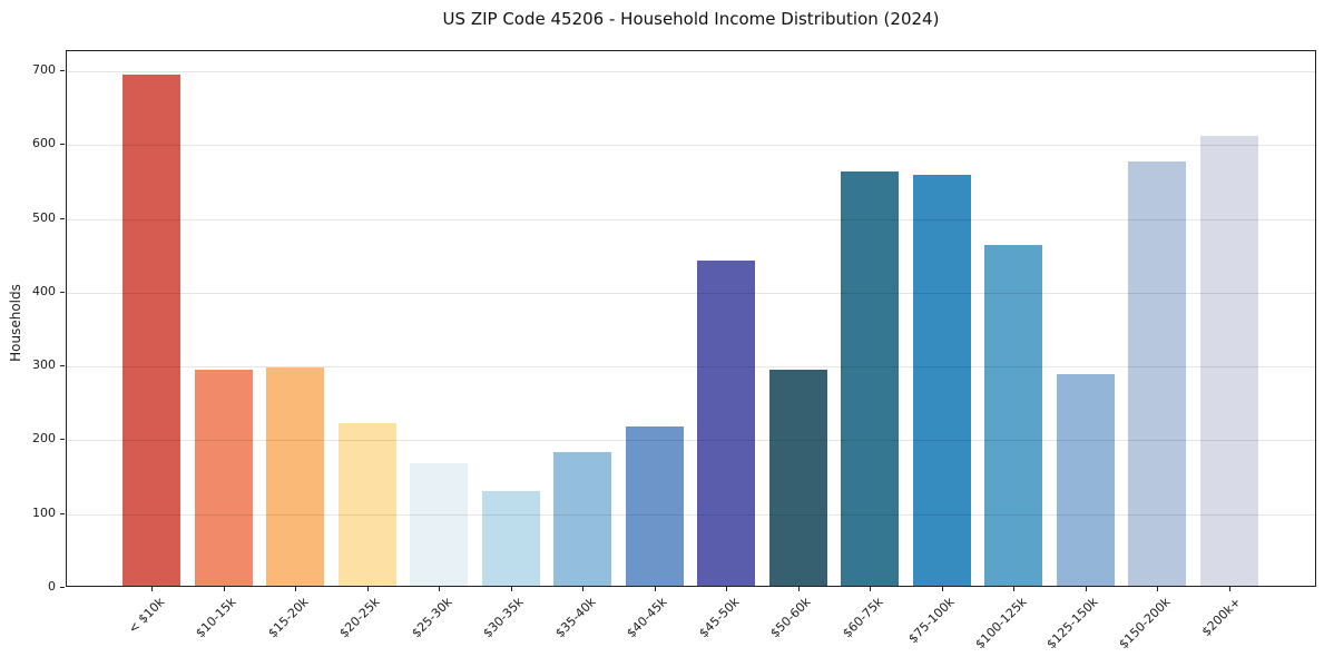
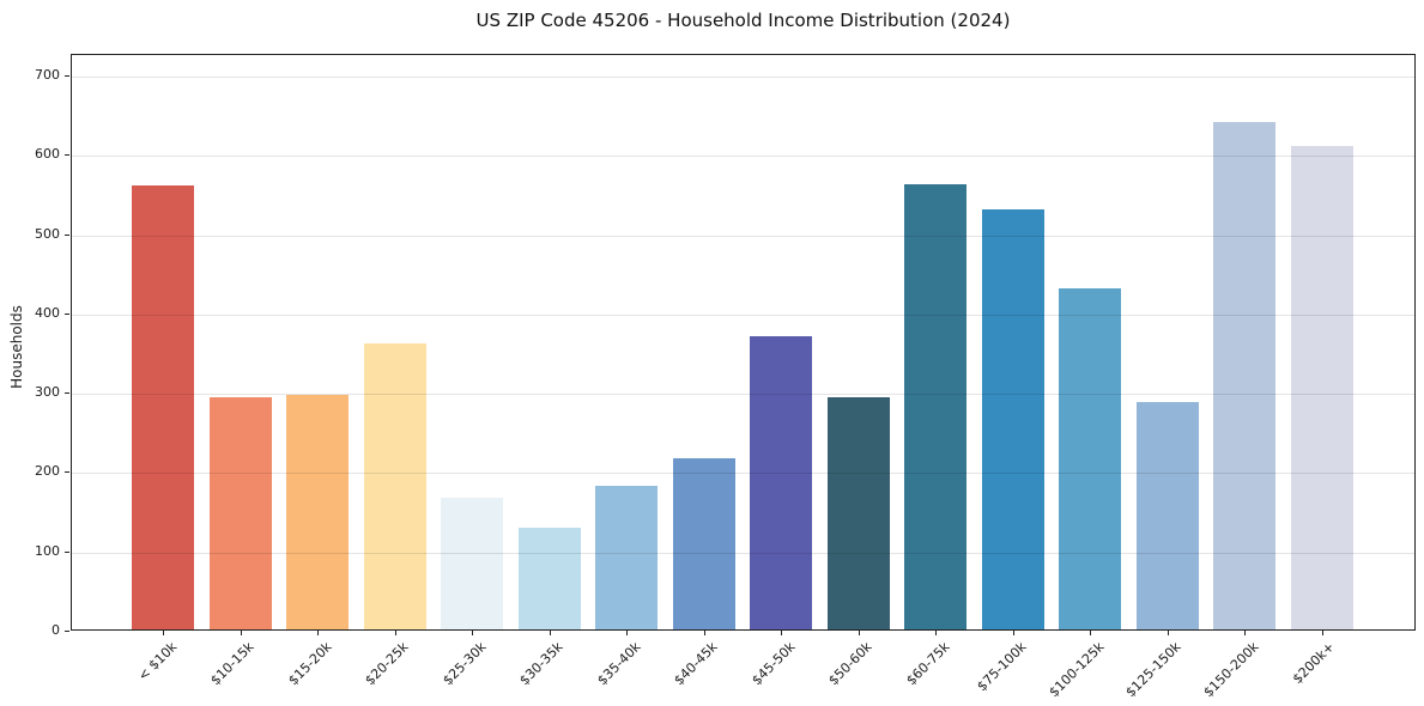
< $10k: 690 -> 560
$20-25k: 220 -> 360
$45-50k: 440 -> 370
$75-100k: 560 -> 530
$100-125k: 460 -> 430
$150-200k: 570 -> 640
